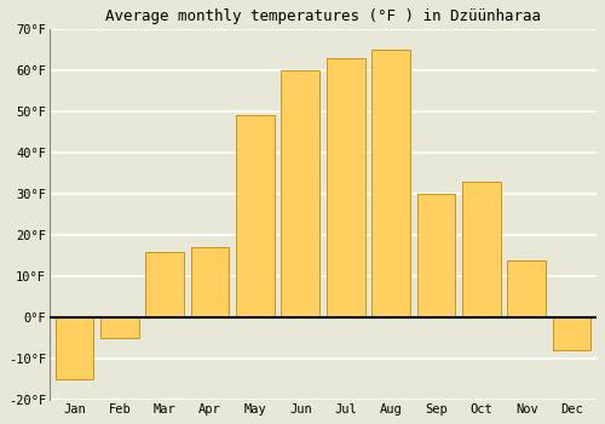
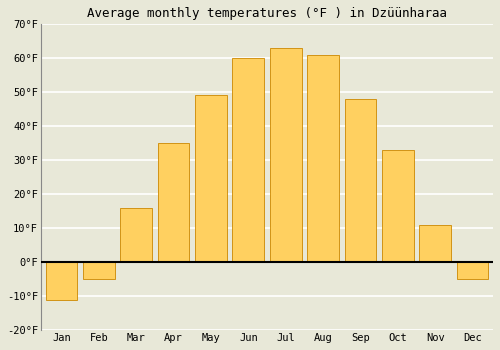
Jan: -15°F -> -11°F
Apr: 17°F -> 35°F
Aug: 65°F -> 61°F
Sep: 30°F -> 48°F
Nov: 14°F -> 11°F
Dec: -8°F -> -5°F
